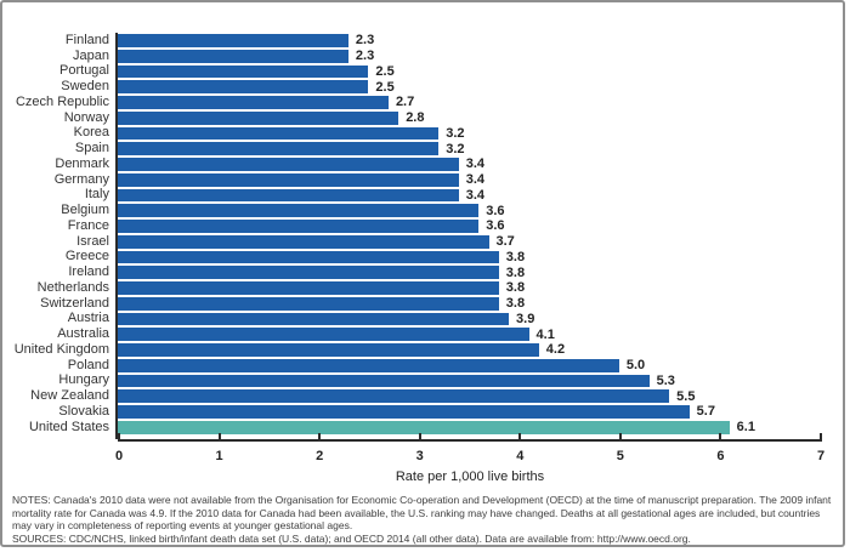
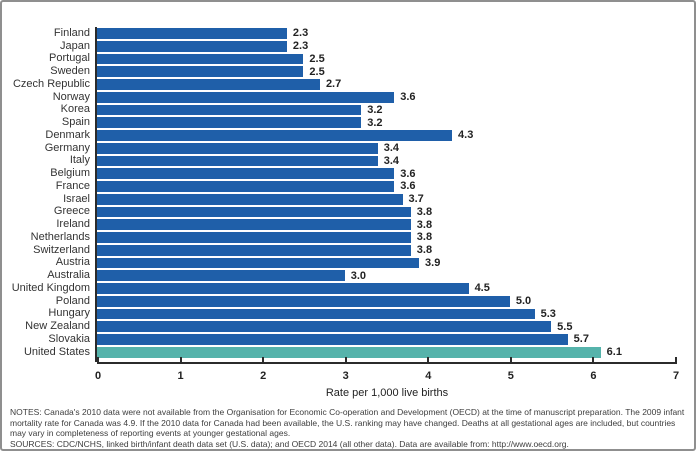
Norway: 2.8 -> 3.6
Denmark: 3.4 -> 4.3
Australia: 4.1 -> 3.0
United Kingdom: 4.2 -> 4.5
